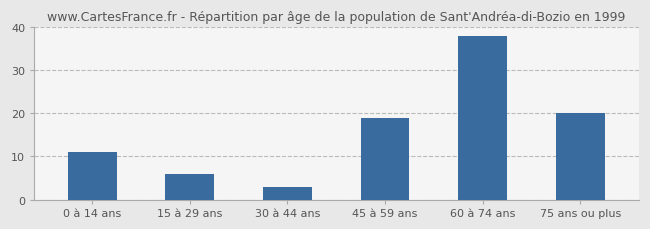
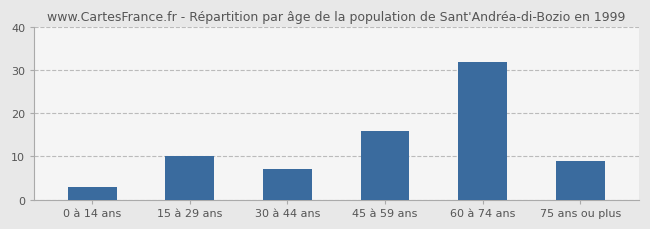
0 à 14 ans: 11 -> 3
15 à 29 ans: 6 -> 10
30 à 44 ans: 3 -> 7
45 à 59 ans: 19 -> 16
60 à 74 ans: 38 -> 32
75 ans ou plus: 20 -> 9
